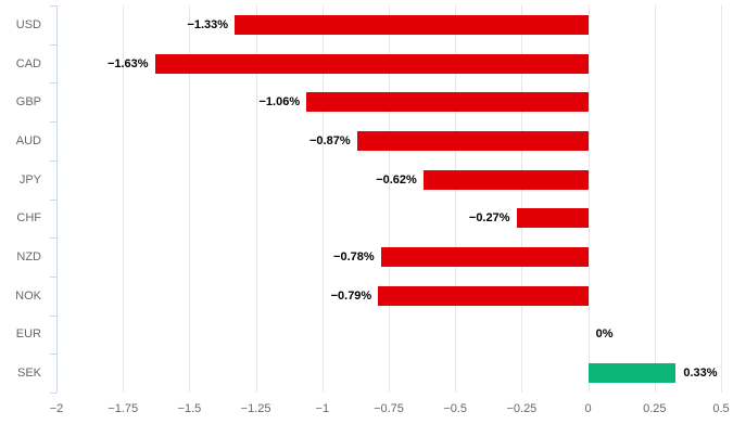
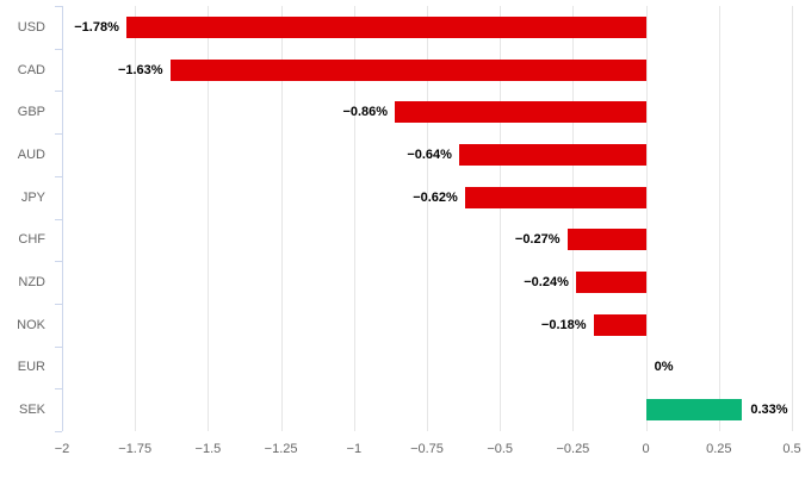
USD: −1.33% -> −1.78%
GBP: −1.06% -> −0.86%
AUD: −0.87% -> −0.64%
NZD: −0.78% -> −0.24%
NOK: −0.79% -> −0.18%
